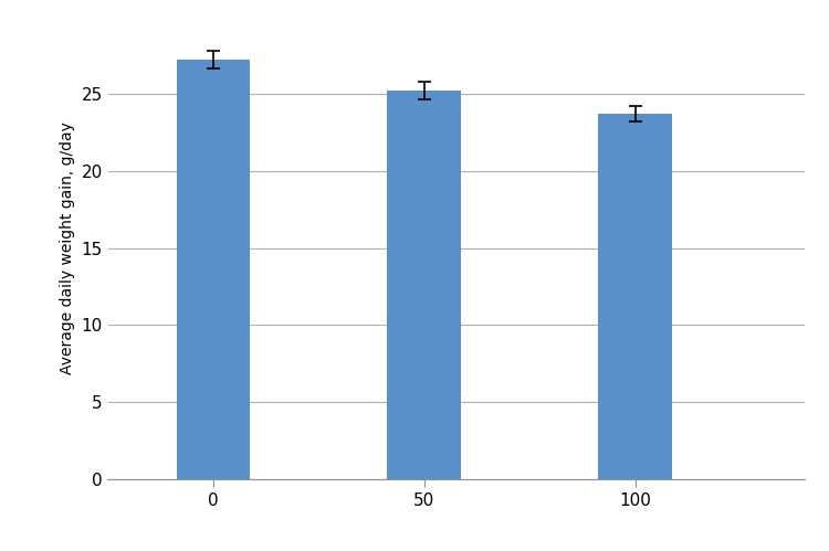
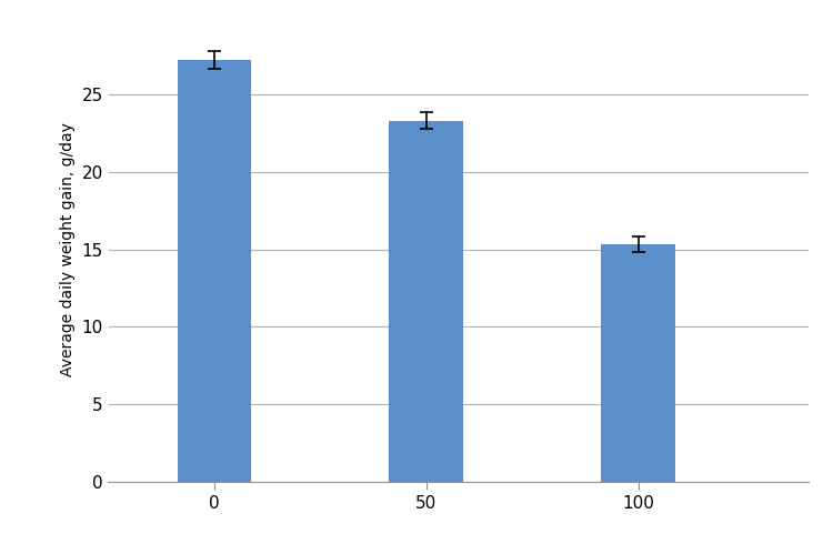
50: 25.2 -> 23.3
100: 23.7 -> 15.3
